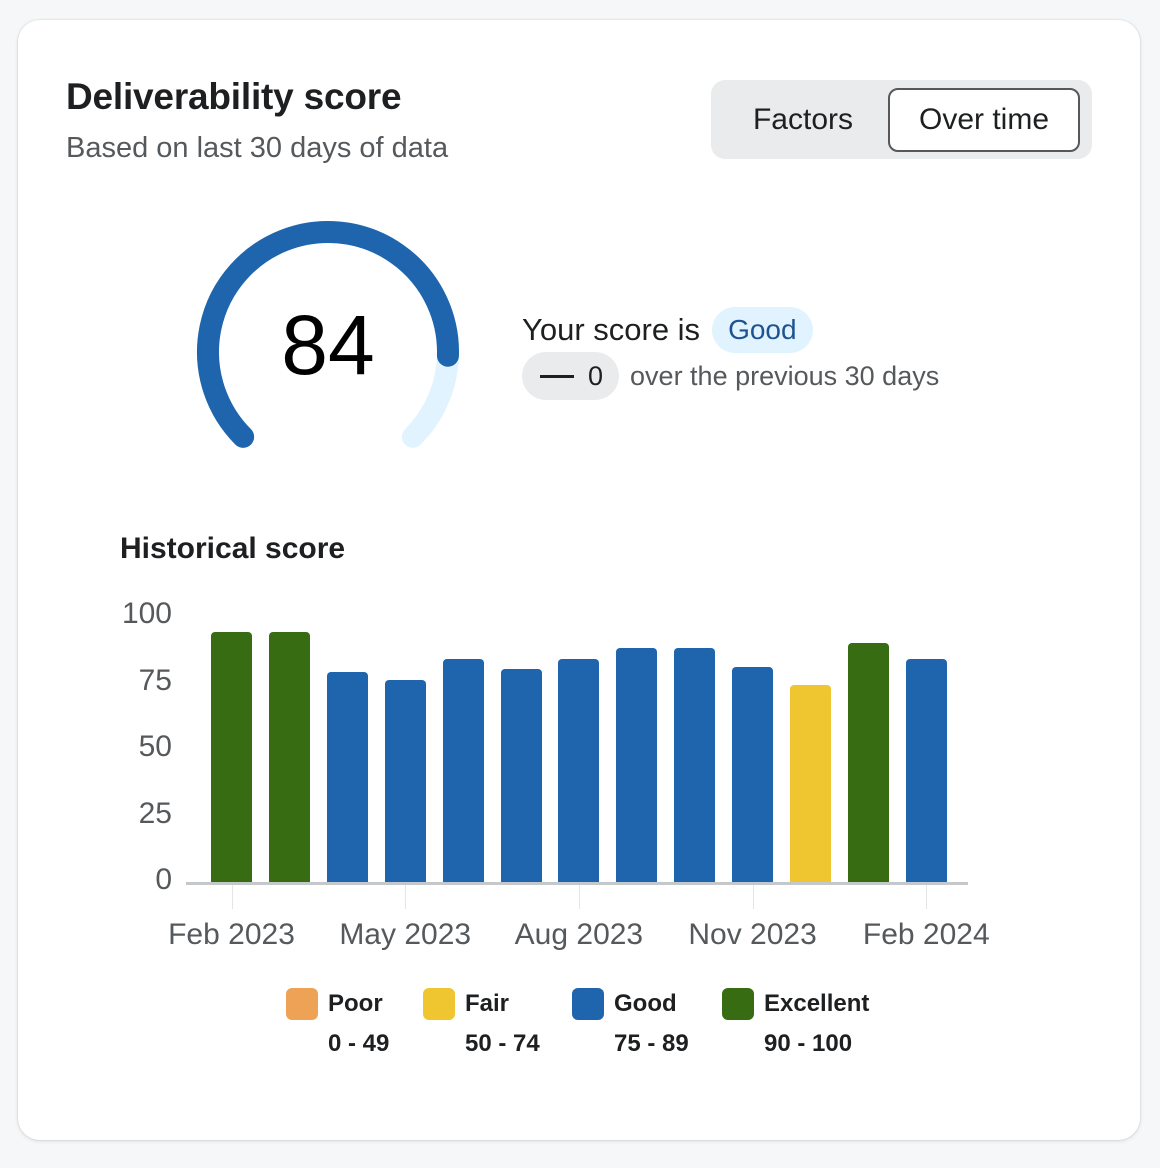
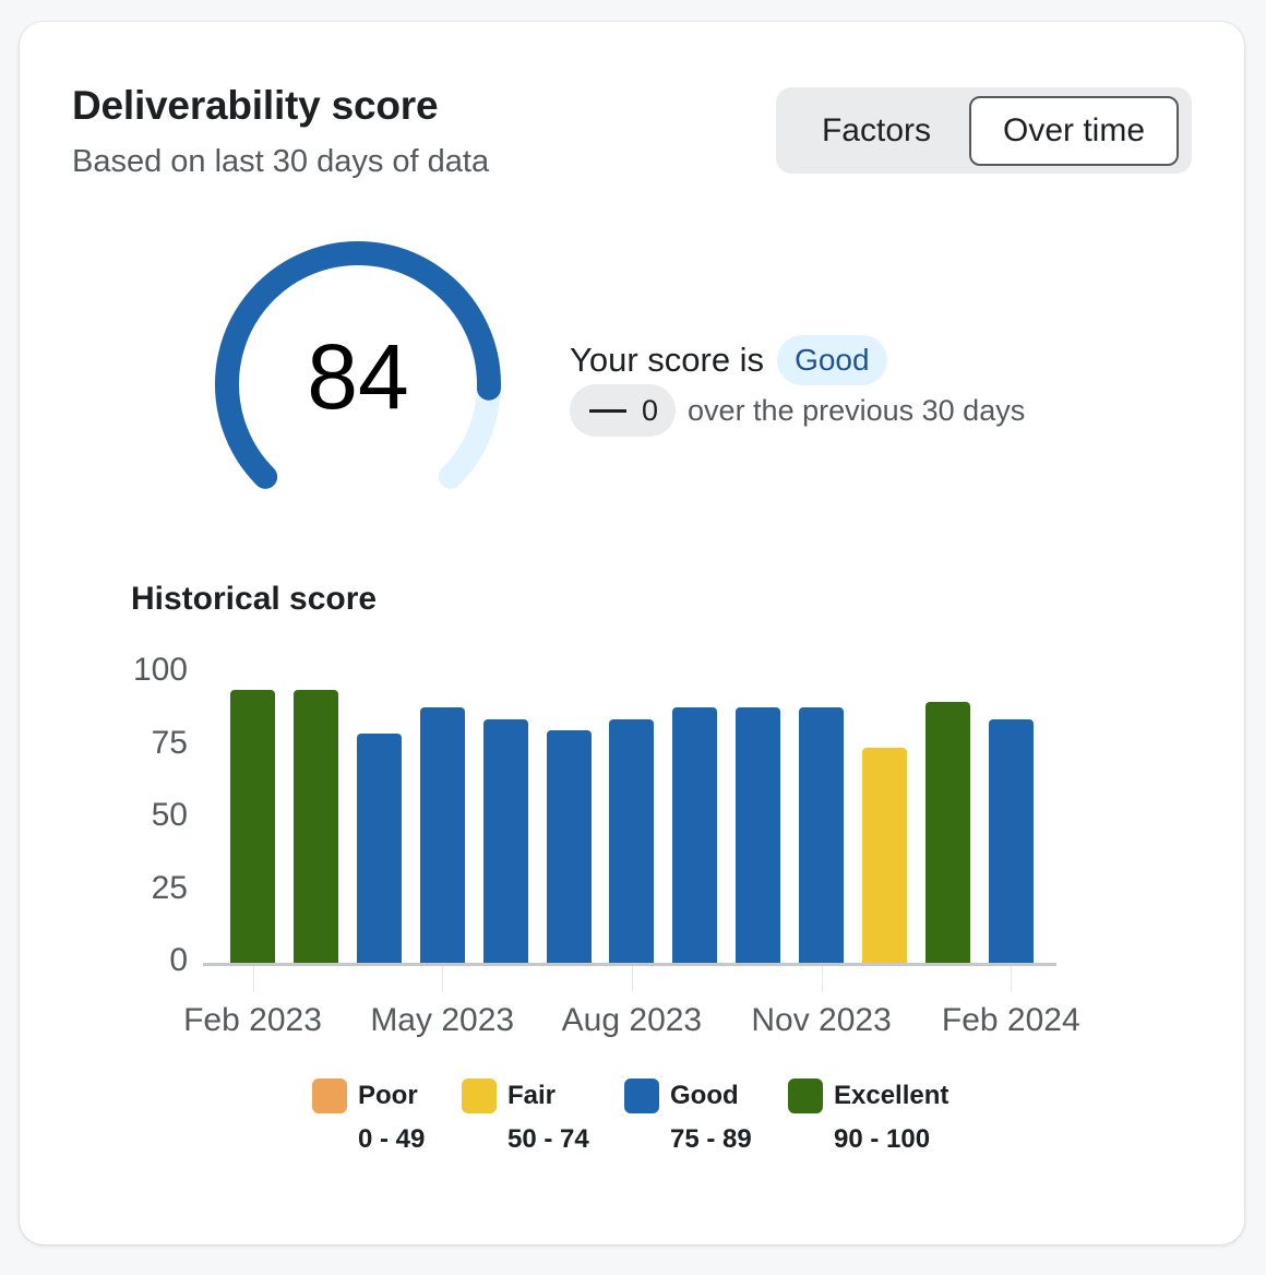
May 2023: 76 -> 88
Nov 2023: 81 -> 88
